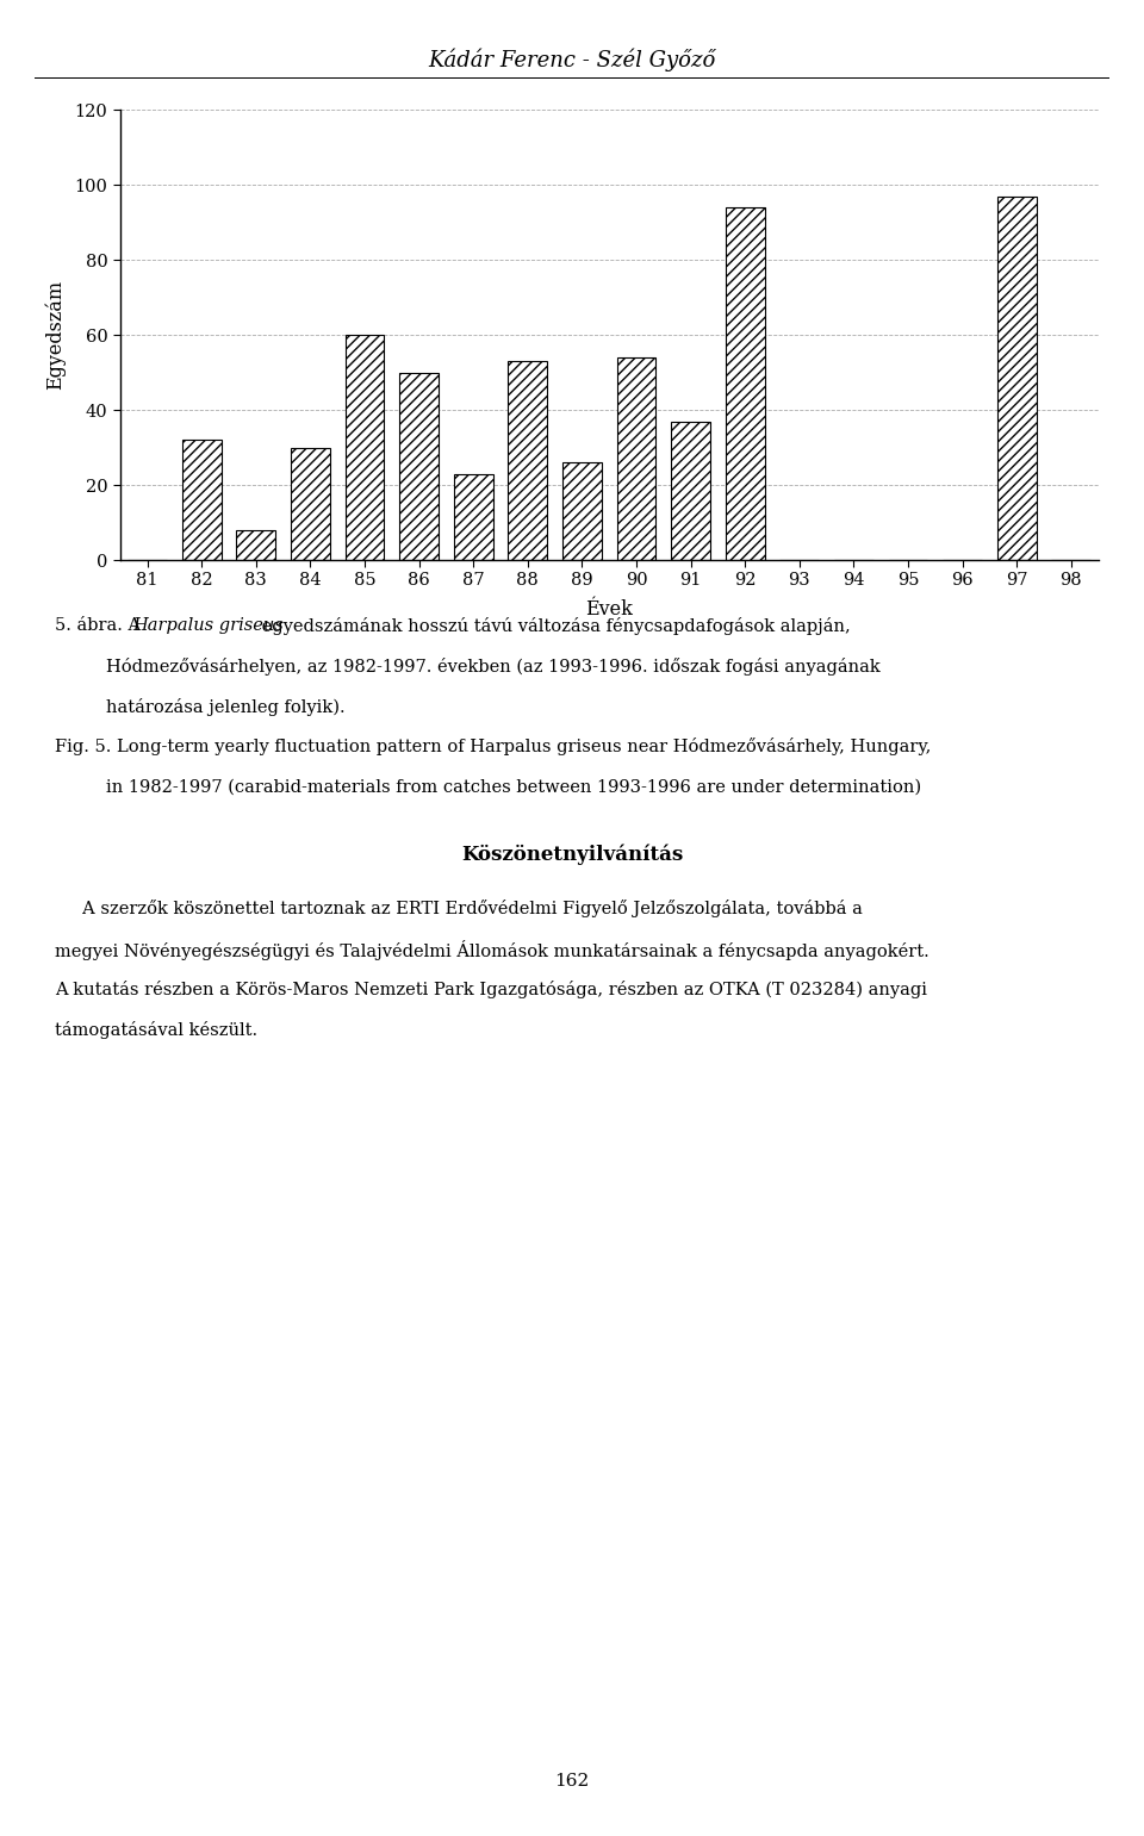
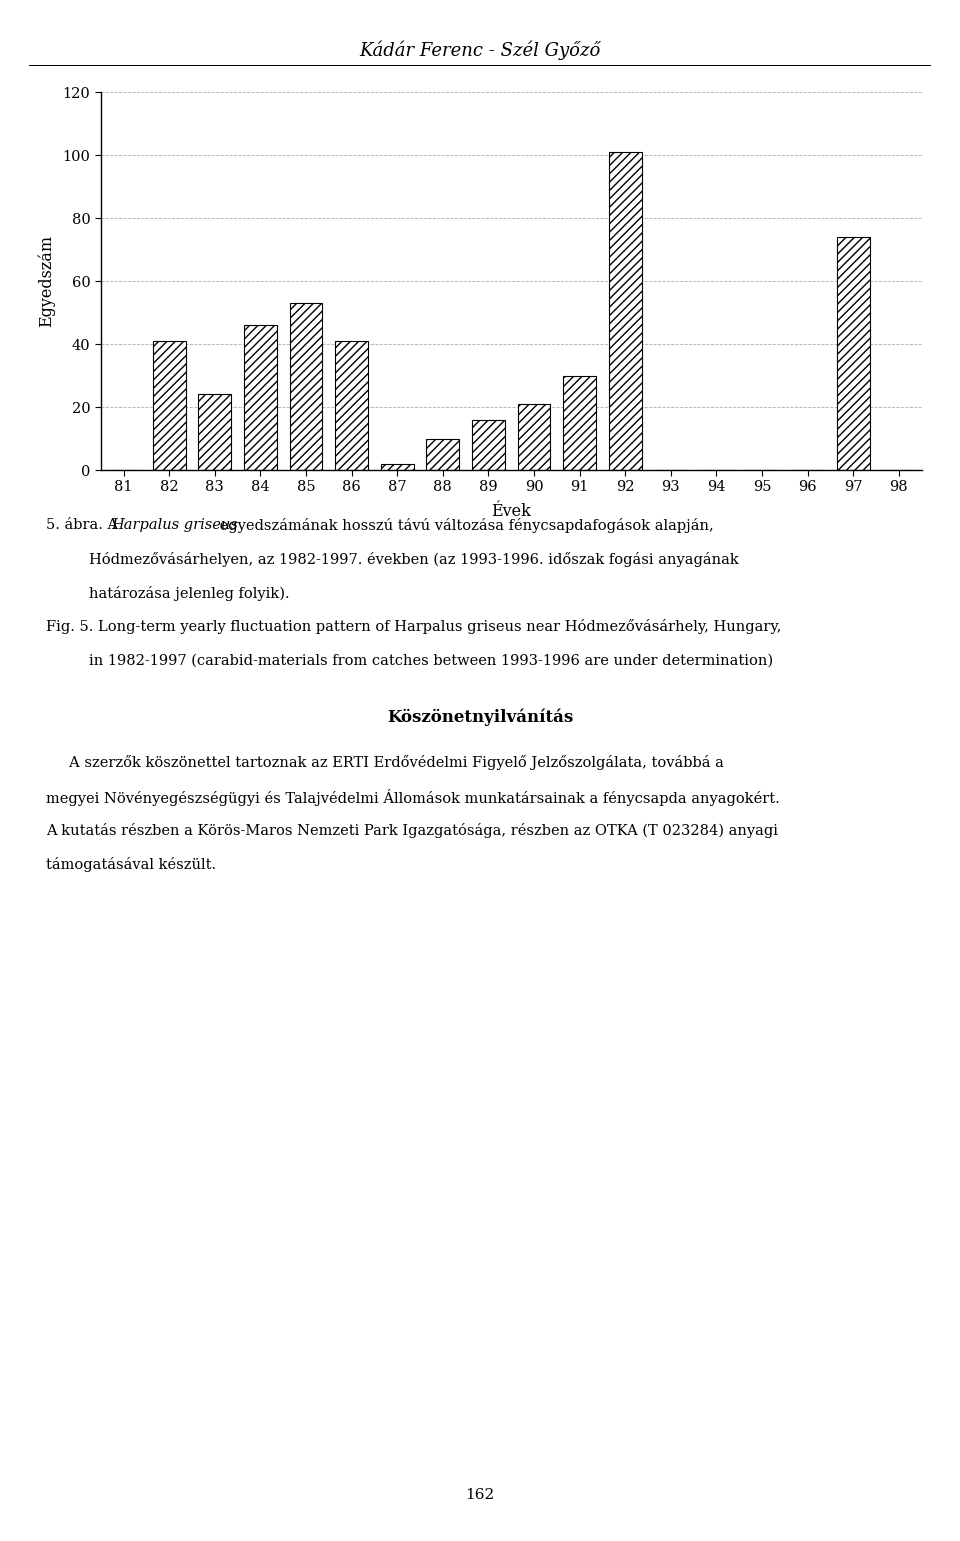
82: 32 -> 41
83: 8 -> 24
84: 30 -> 46
85: 60 -> 53
86: 50 -> 41
87: 23 -> 2
88: 53 -> 10
89: 26 -> 16
90: 54 -> 21
91: 37 -> 30
92: 94 -> 101
97: 97 -> 74
